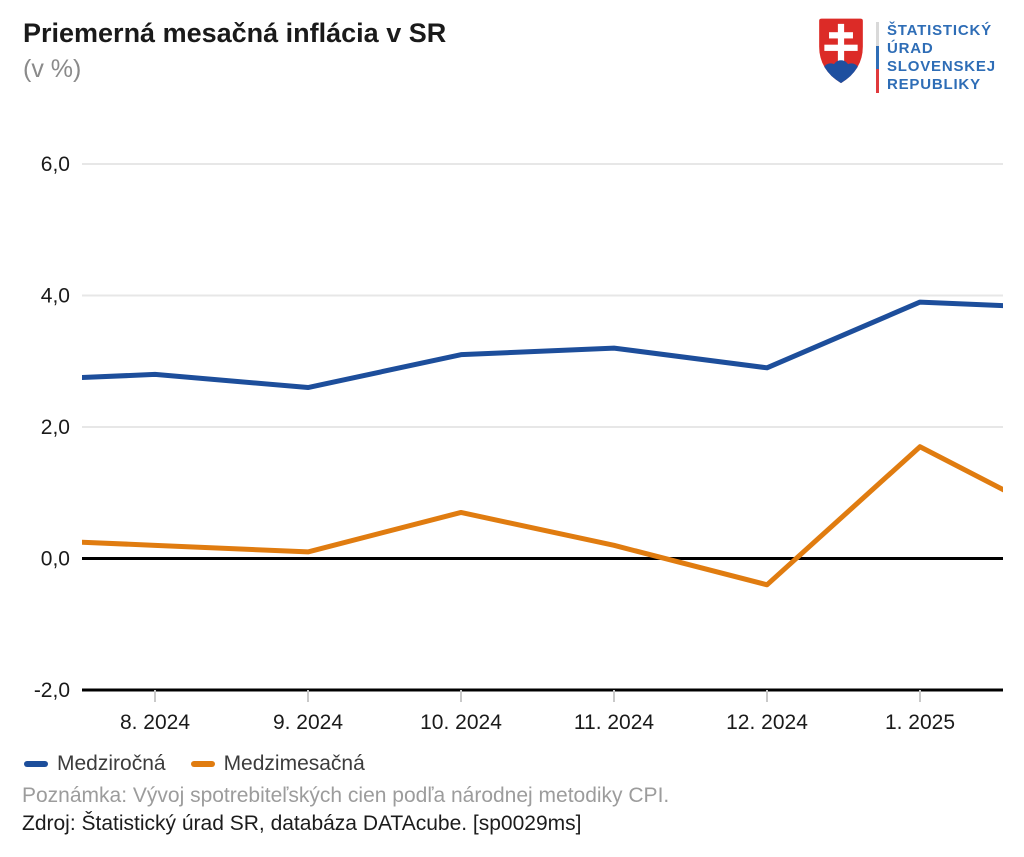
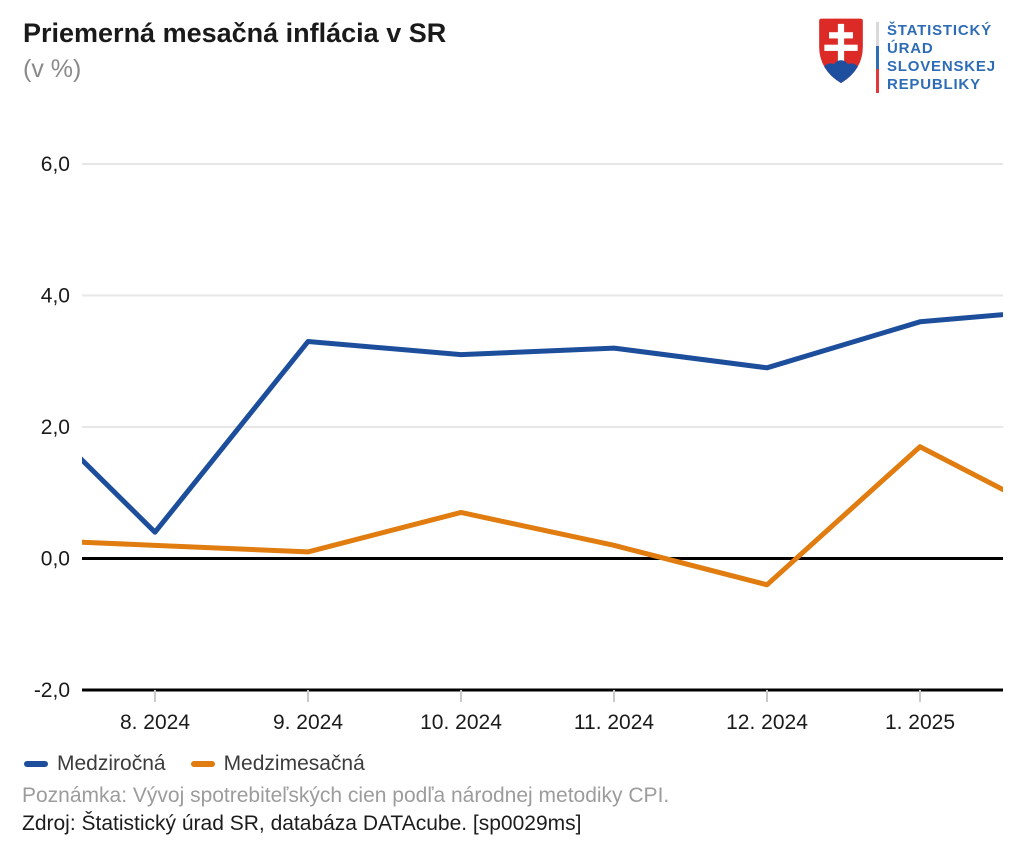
Medziročná/8. 2024: 2,8 -> 0,4
Medziročná/9. 2024: 2,6 -> 3,3
Medziročná/1. 2025: 3,9 -> 3,6
